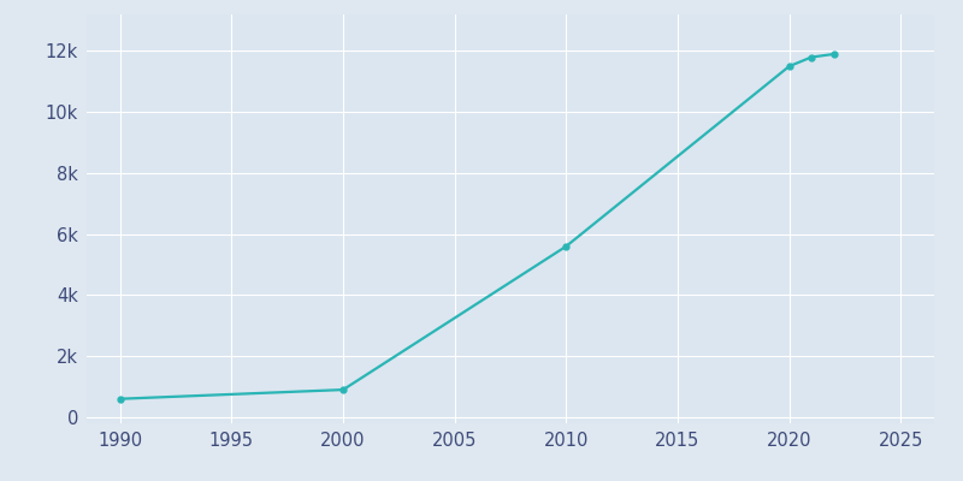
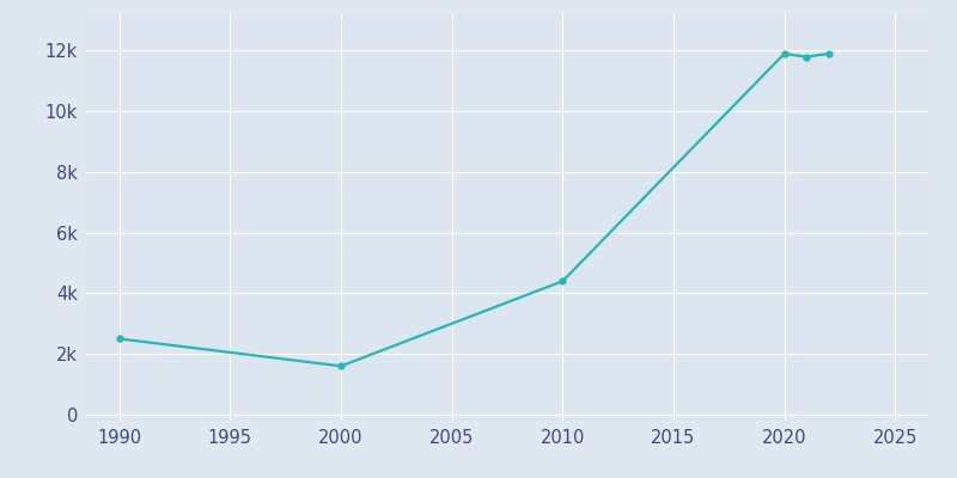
1990: 0.6k -> 2.5k
2000: 0.9k -> 1.6k
2010: 5.6k -> 4.4k
2020: 11.5k -> 11.9k
